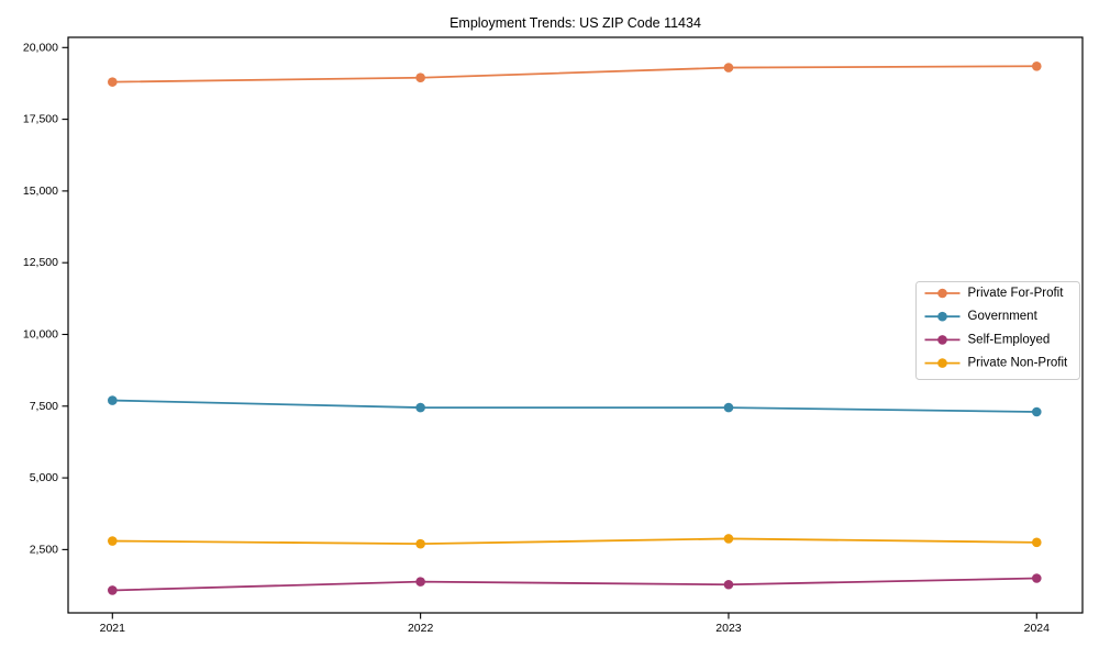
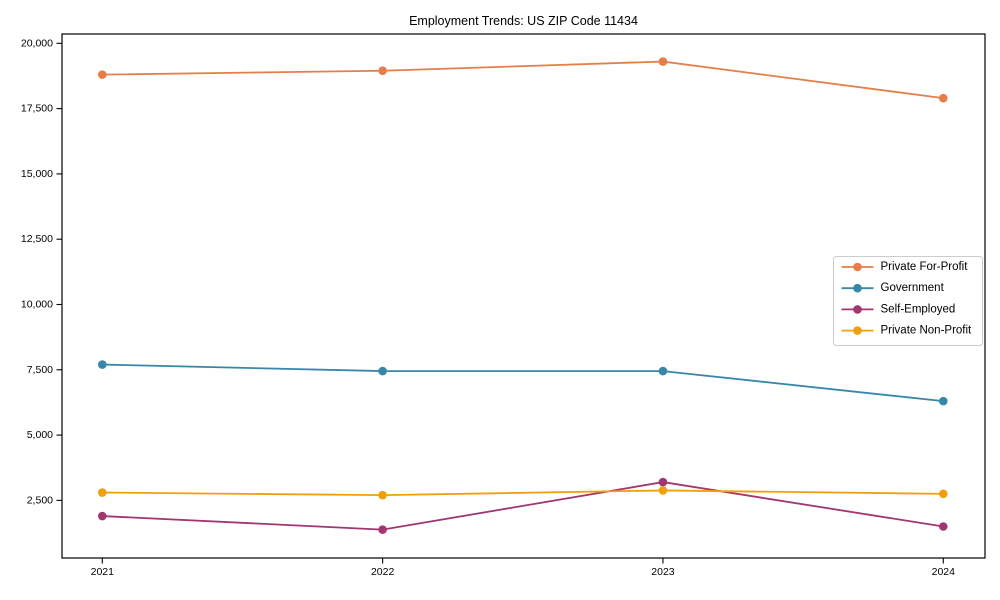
Self-Employed/2021: 1100 -> 1900
Self-Employed/2023: 1300 -> 3200
Private For-Profit/2024: 19400 -> 17900
Government/2024: 7300 -> 6300
